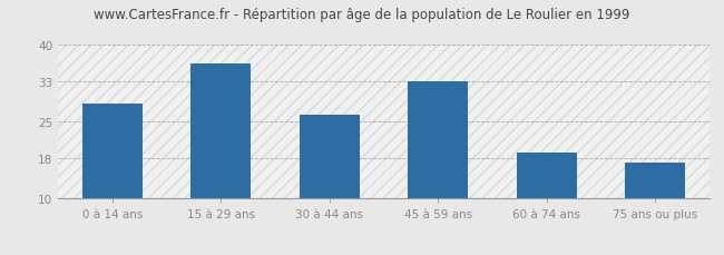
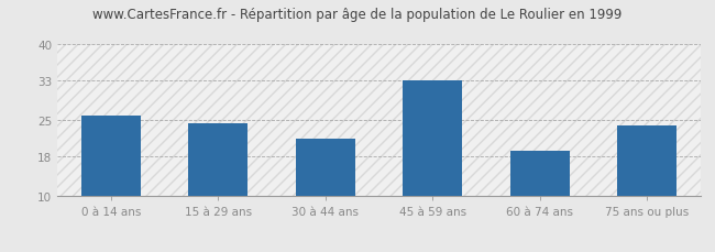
0 à 14 ans: 28.5 -> 26.0
15 à 29 ans: 36.5 -> 24.5
30 à 44 ans: 26.5 -> 21.5
75 ans ou plus: 17.0 -> 24.0
